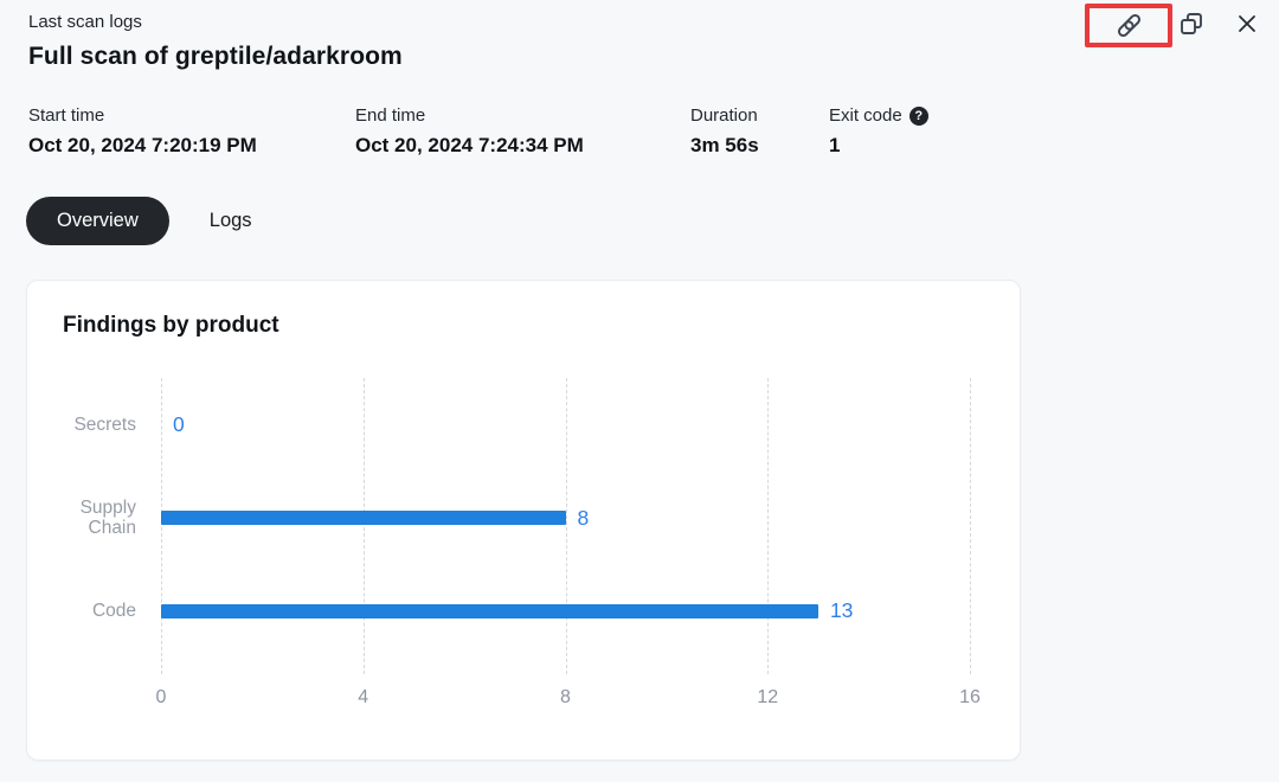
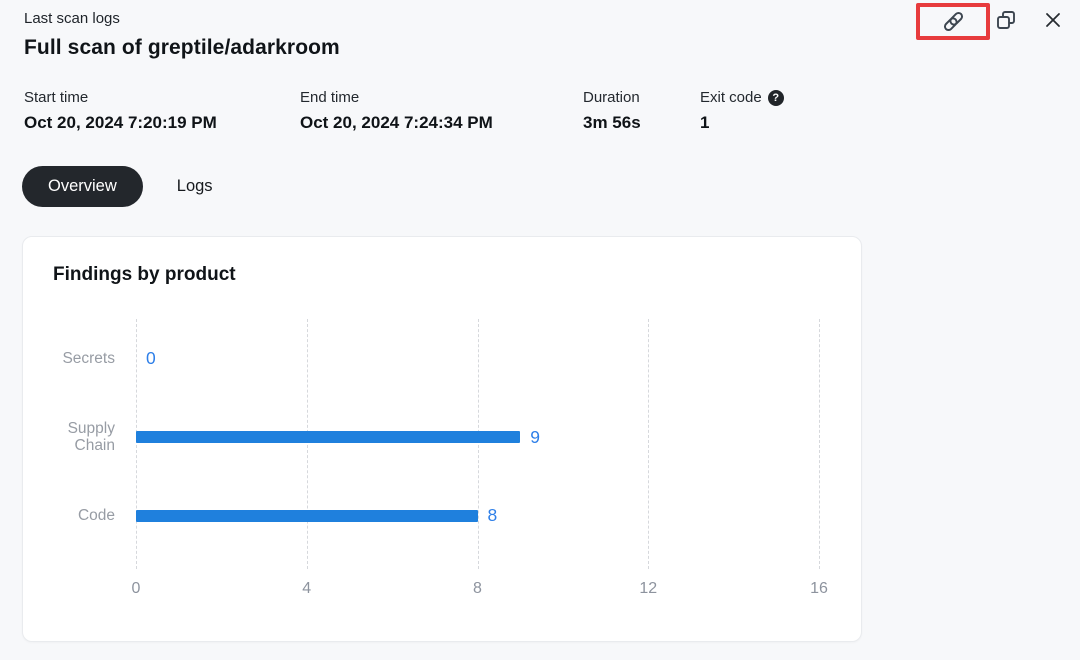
Supply Chain: 8 -> 9
Code: 13 -> 8
